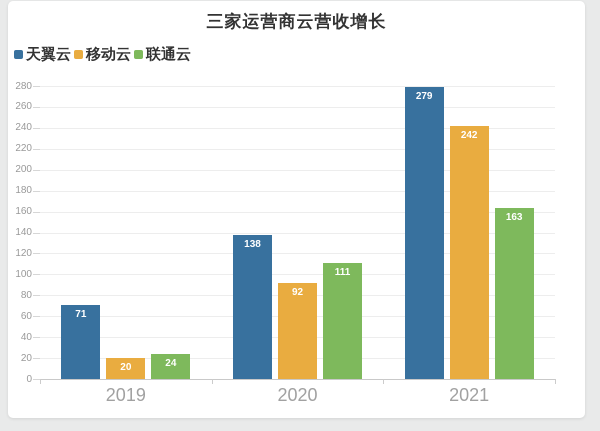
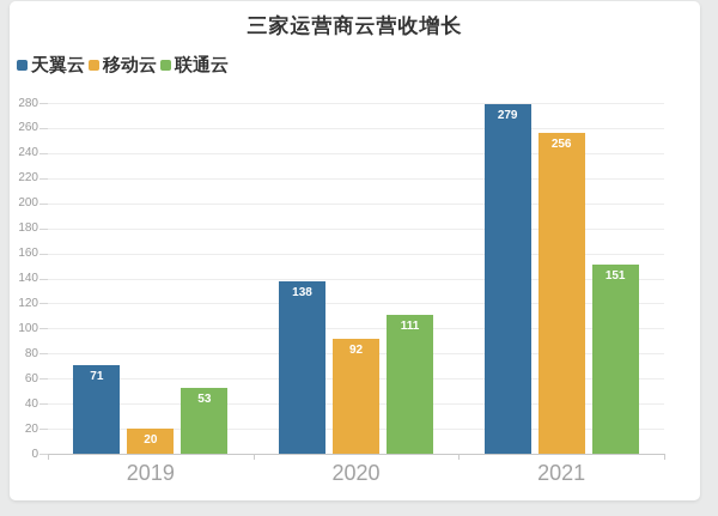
联通云/2019: 24 -> 53
移动云/2021: 242 -> 256
联通云/2021: 163 -> 151
